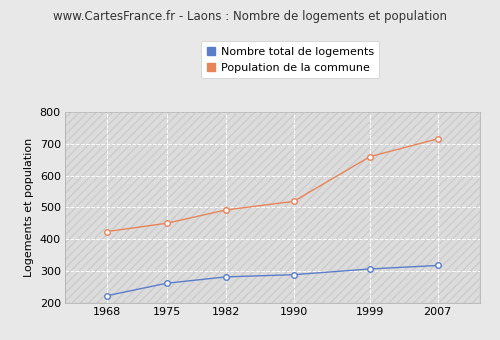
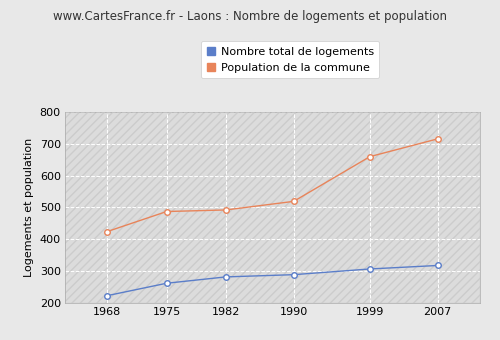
Population de la commune/1975: 450 -> 487
